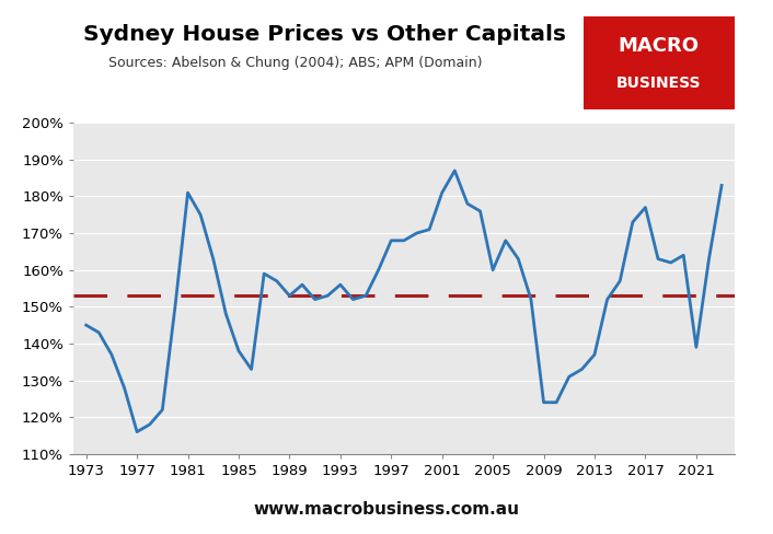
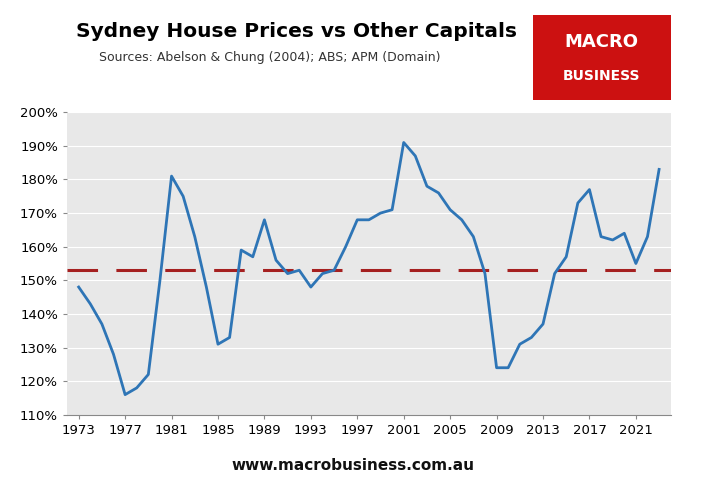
1973: 145% -> 148%
1985: 138% -> 131%
1989: 153% -> 168%
1993: 156% -> 148%
2001: 181% -> 191%
2005: 160% -> 171%
2021: 139% -> 155%
